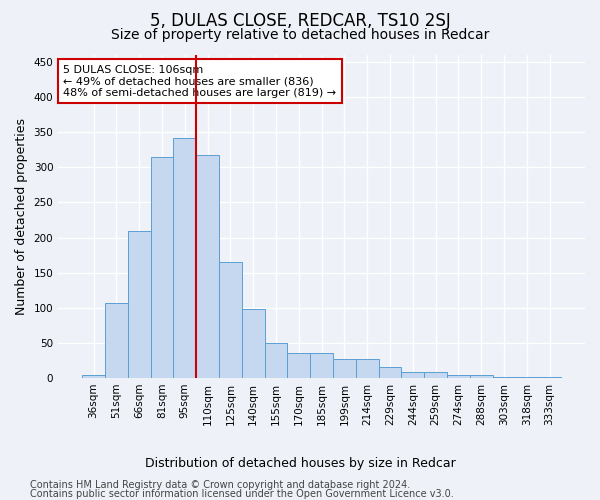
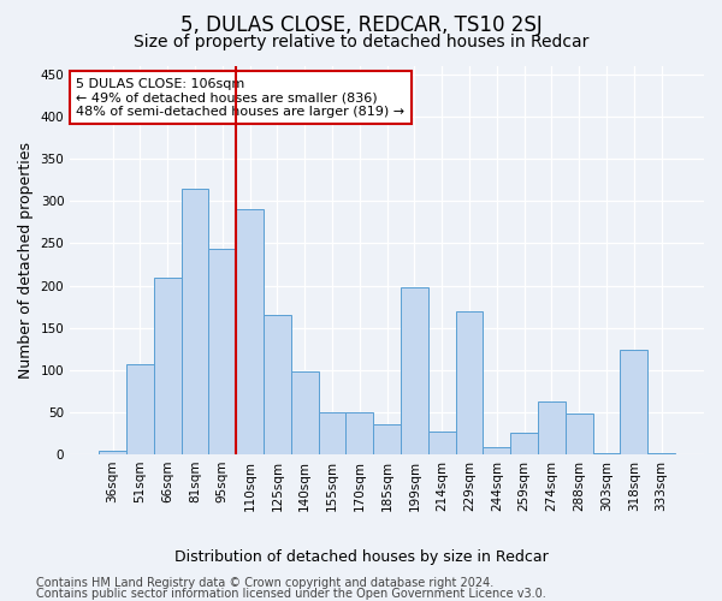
95sqm: 342 -> 244
110sqm: 318 -> 290
170sqm: 35 -> 50
199sqm: 27 -> 198
229sqm: 15 -> 170
259sqm: 8 -> 26
274sqm: 4 -> 62
288sqm: 4 -> 48
318sqm: 1 -> 124
